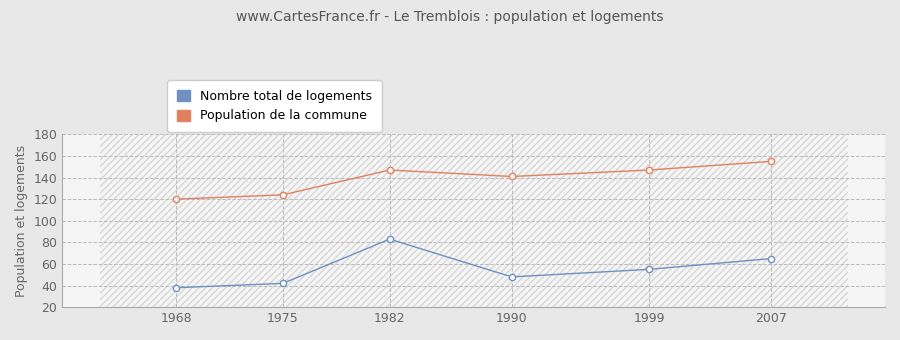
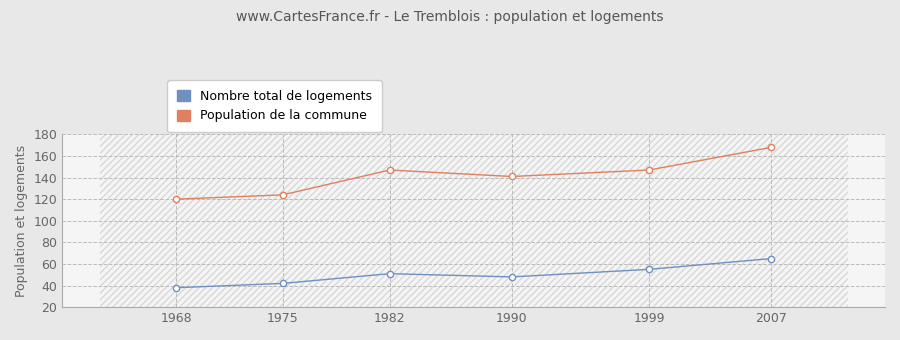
Nombre total de logements/1982: 83 -> 51
Population de la commune/2007: 155 -> 168
